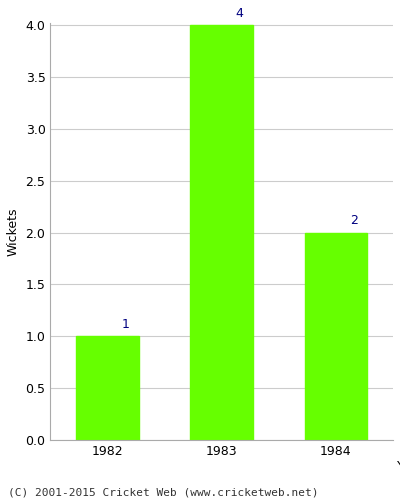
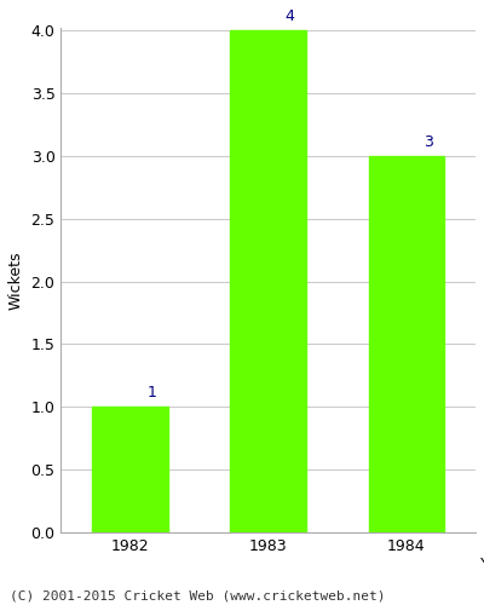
1984: 2 -> 3
